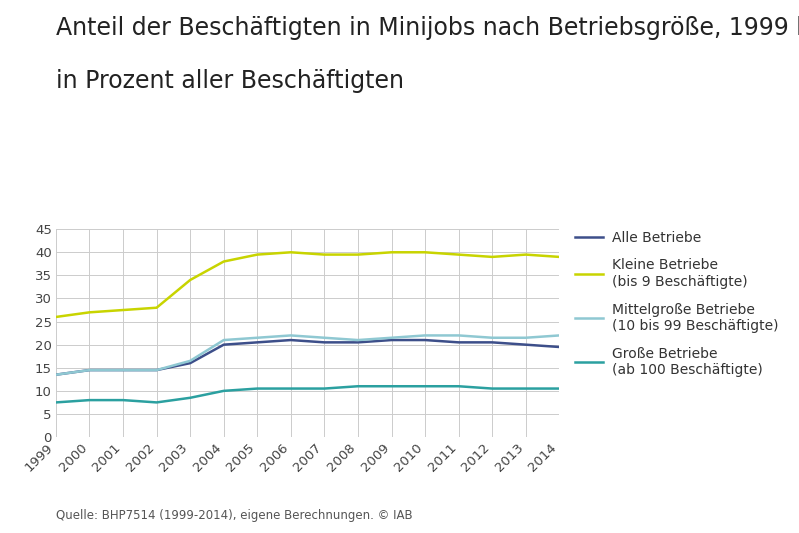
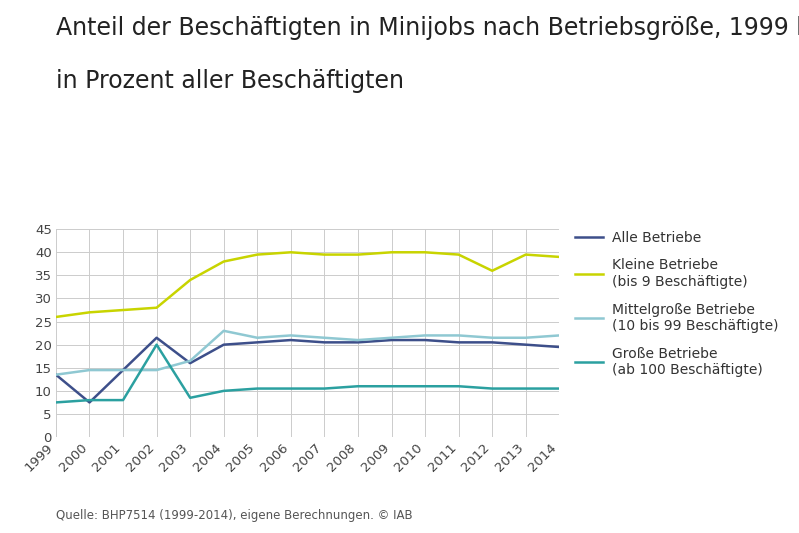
Alle Betriebe/2000: 14.5 -> 7.5
Alle Betriebe/2002: 14.5 -> 21.5
Große Betriebe (ab 100 Beschäftigte)/2002: 7.5 -> 20.0
Mittelgroße Betriebe (10 bis 99 Beschäftigte)/2004: 21.0 -> 23.0
Kleine Betriebe (bis 9 Beschäftigte)/2012: 39.0 -> 36.0
